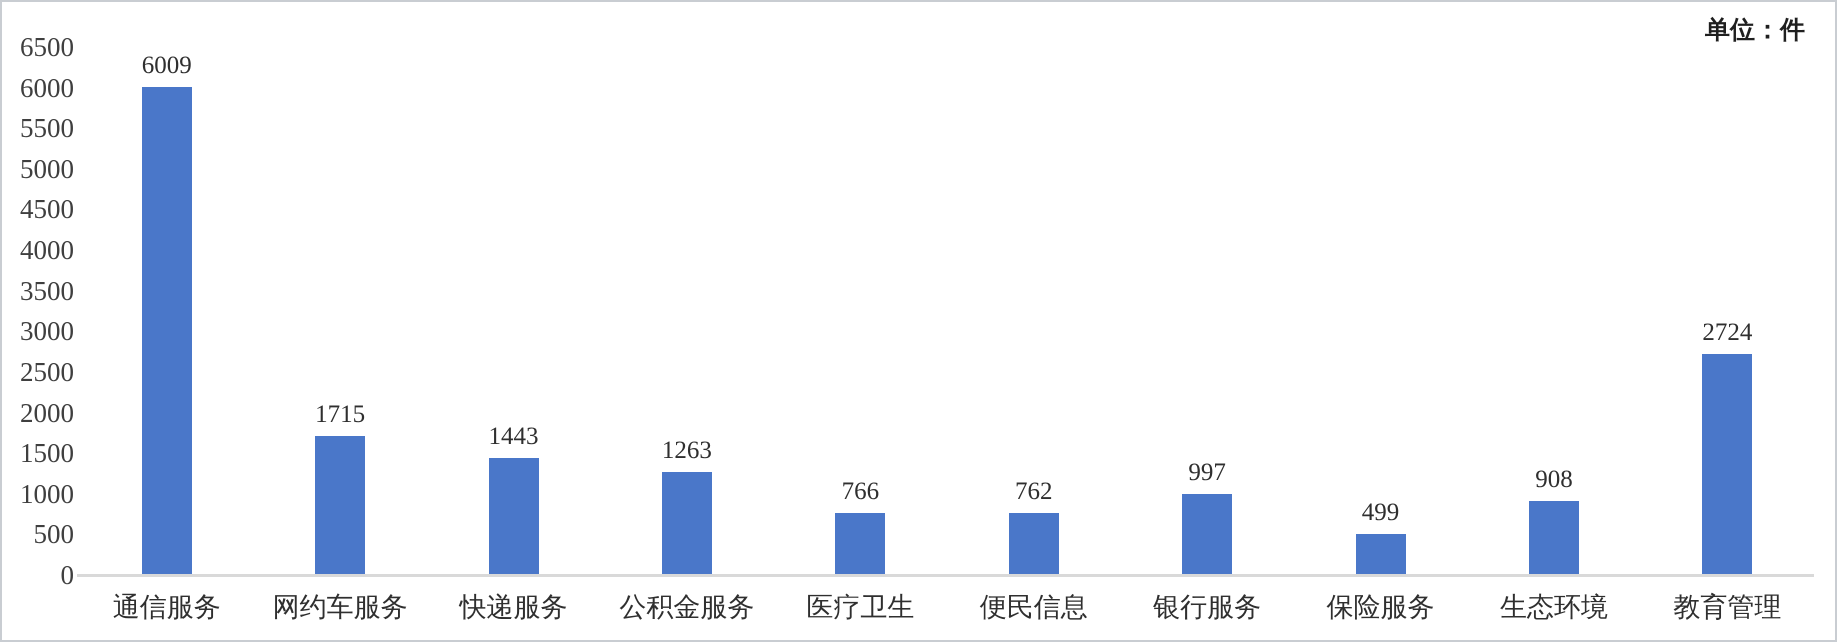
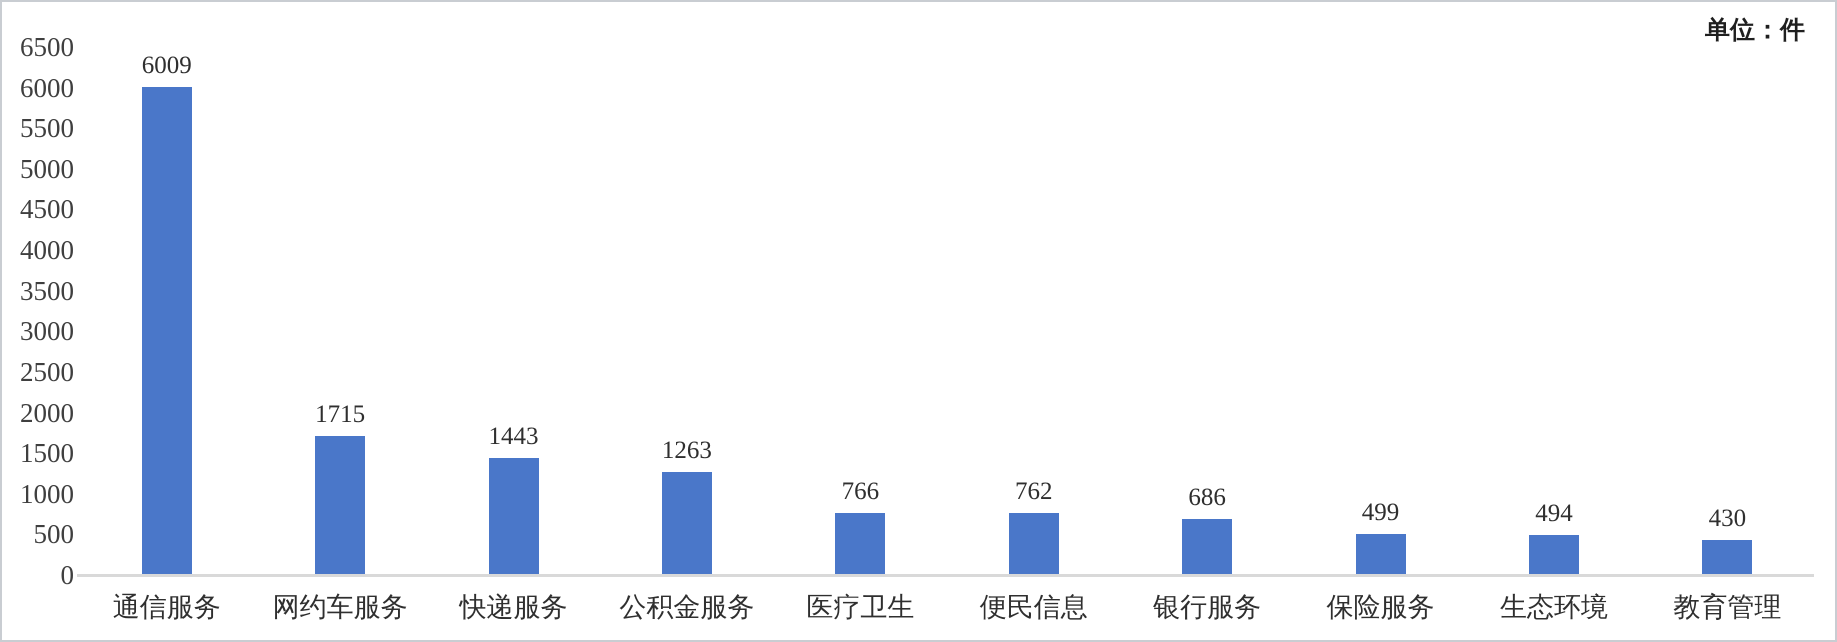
银行服务: 997 -> 686
生态环境: 908 -> 494
教育管理: 2724 -> 430
